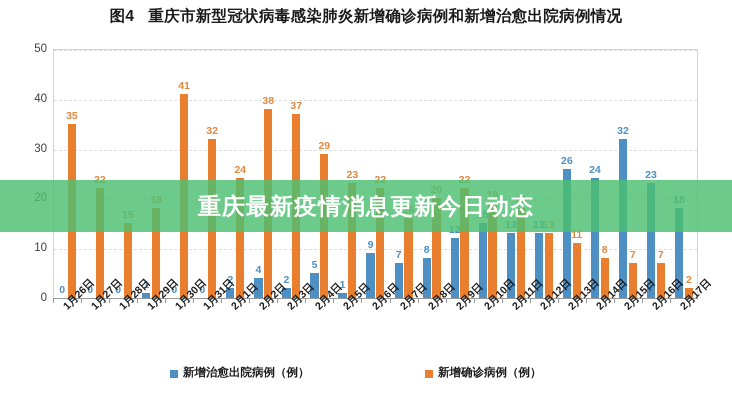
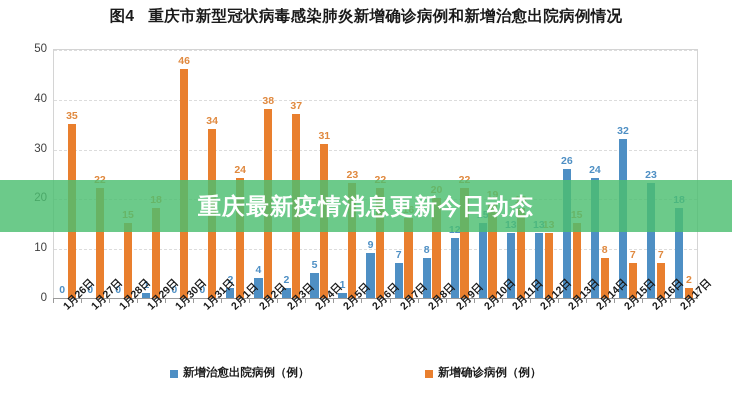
新增确诊病例（例）/1月30日: 41 -> 46
新增确诊病例（例）/1月31日: 32 -> 34
新增确诊病例（例）/2月4日: 29 -> 31
新增确诊病例（例）/2月13日: 11 -> 15
